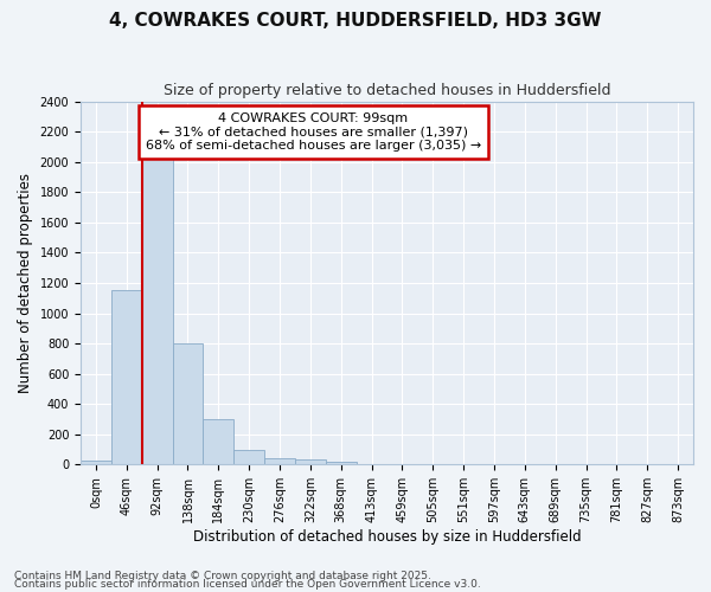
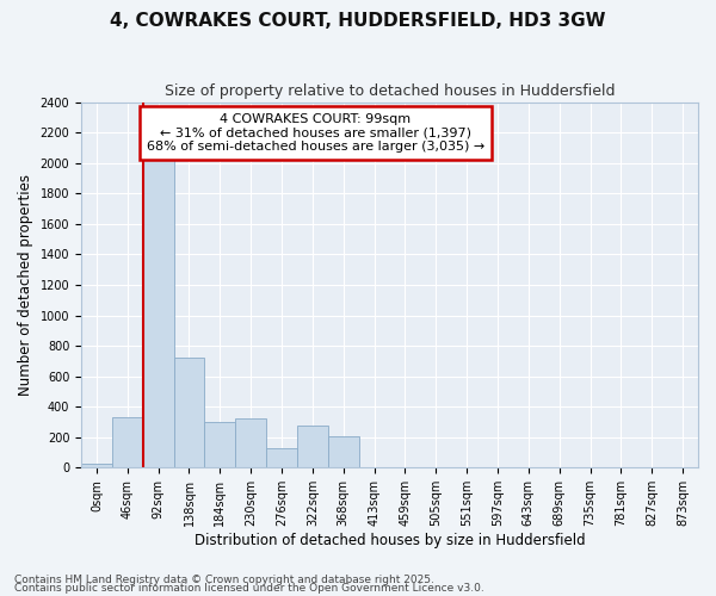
46sqm: 1150 -> 330
138sqm: 800 -> 720
230sqm: 100 -> 320
276sqm: 40 -> 130
322sqm: 40 -> 280
368sqm: 20 -> 210
